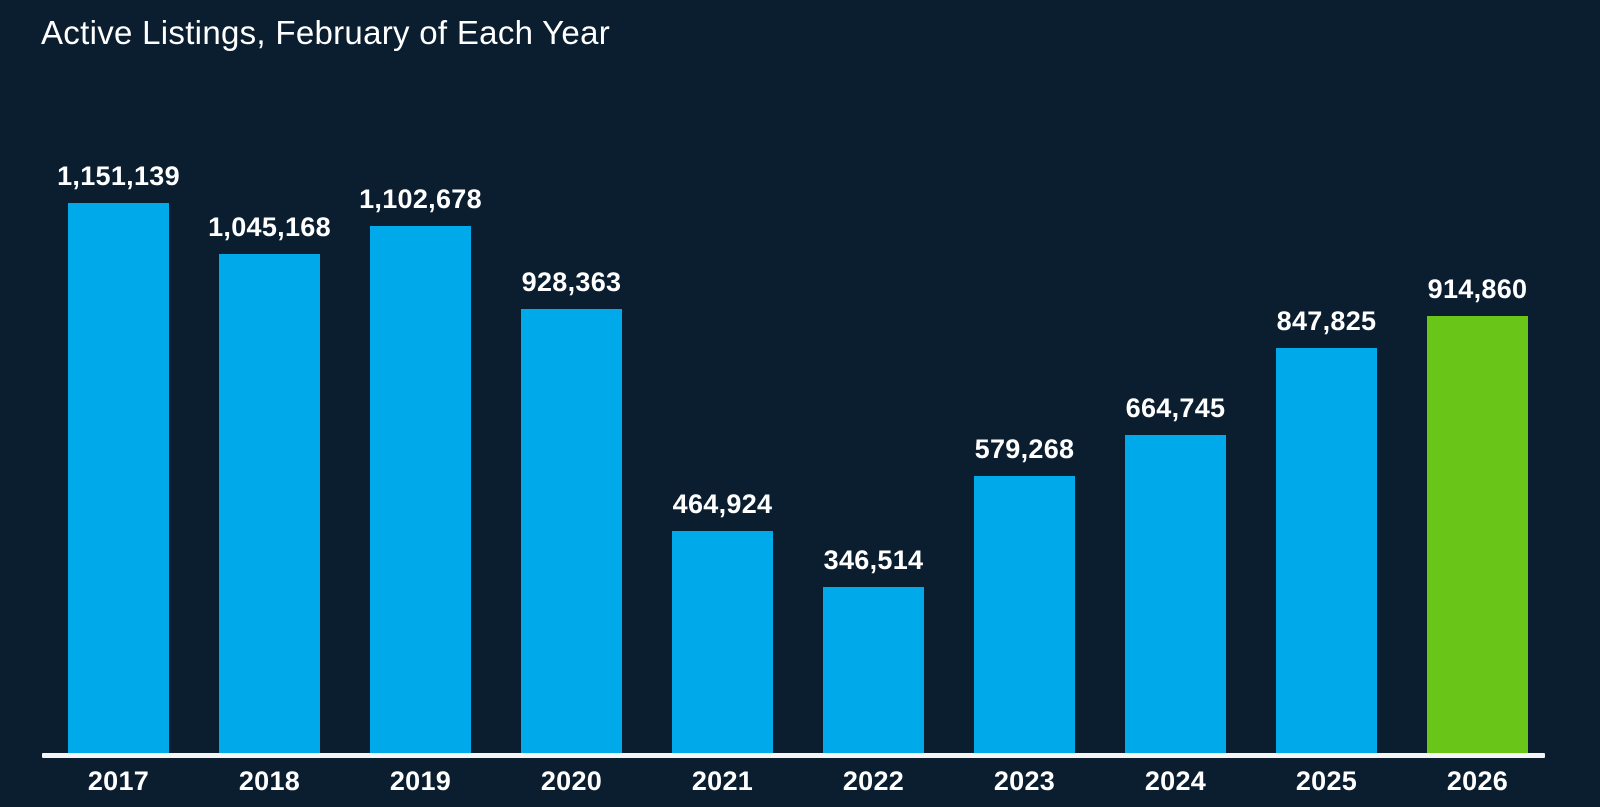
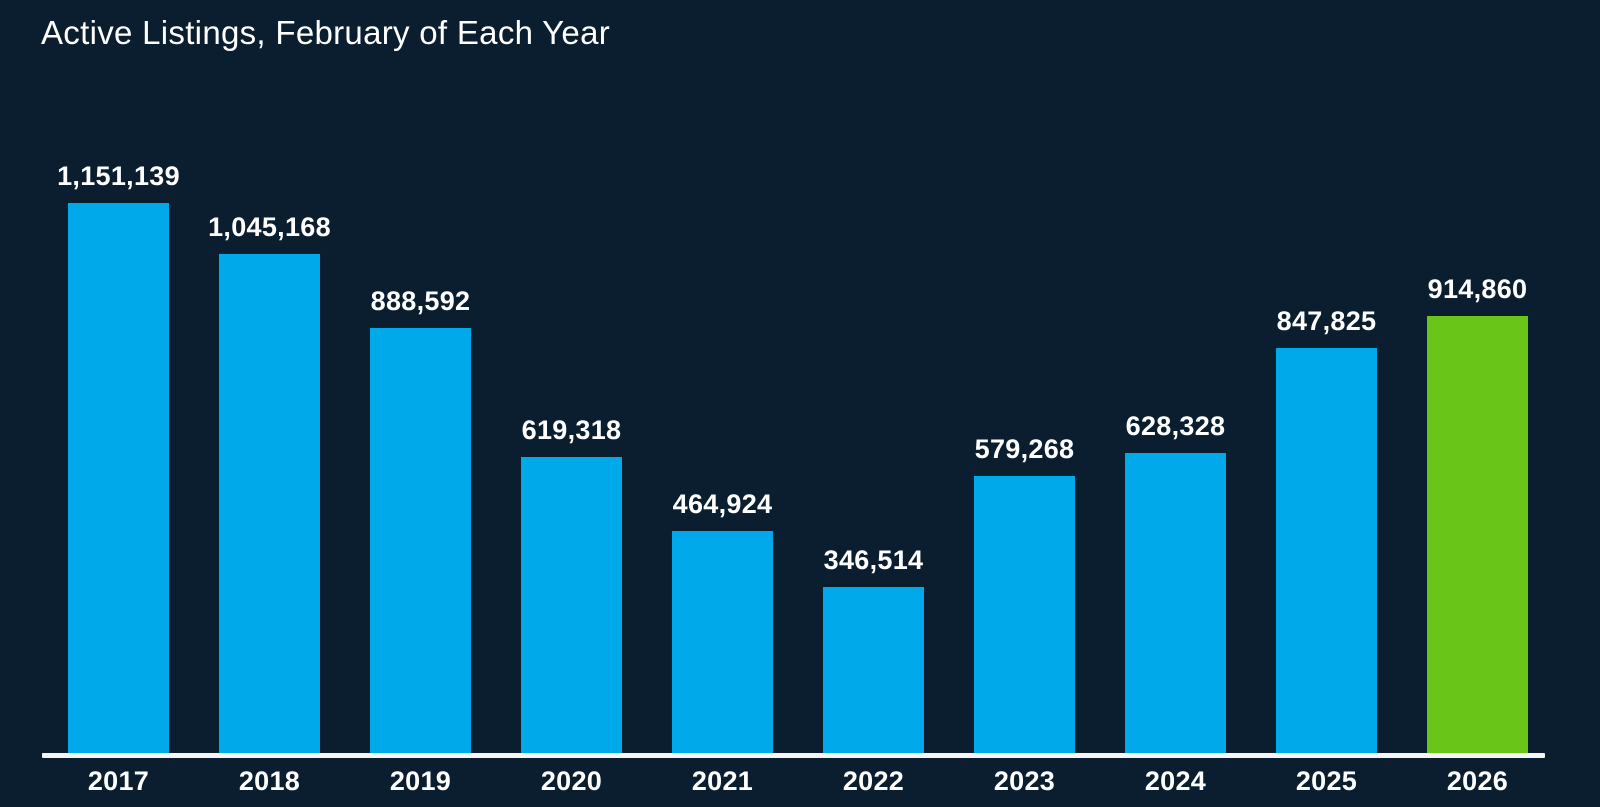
2019: 1,102,678 -> 888,592
2020: 928,363 -> 619,318
2024: 664,745 -> 628,328
